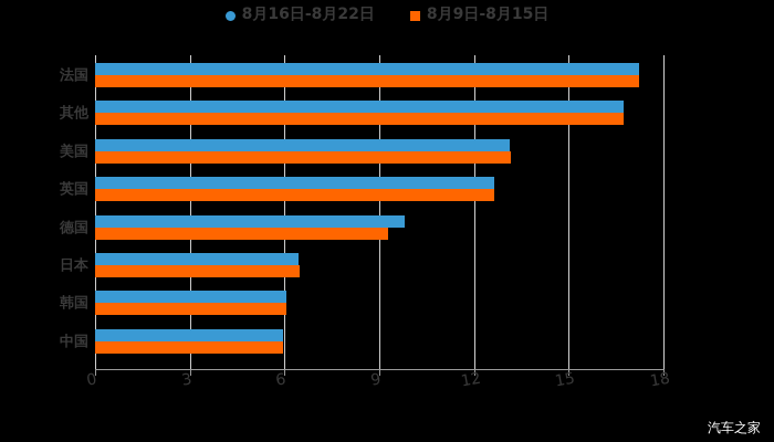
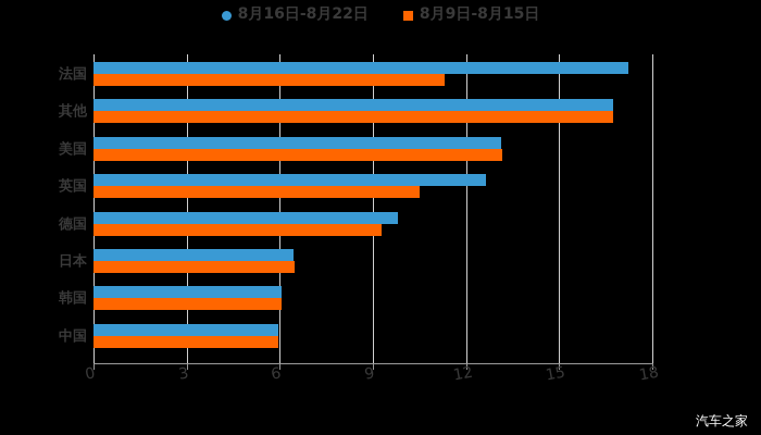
8月9日-8月15日/法国: 17.2 -> 11.3
8月9日-8月15日/英国: 12.6 -> 10.5
